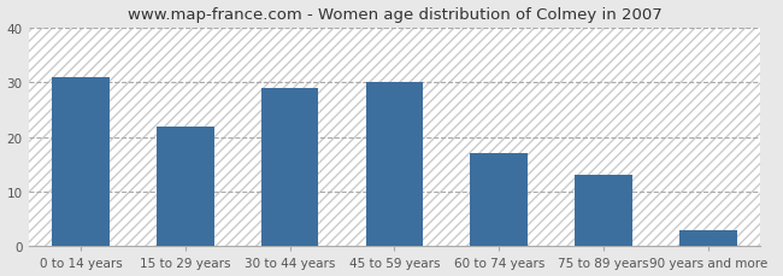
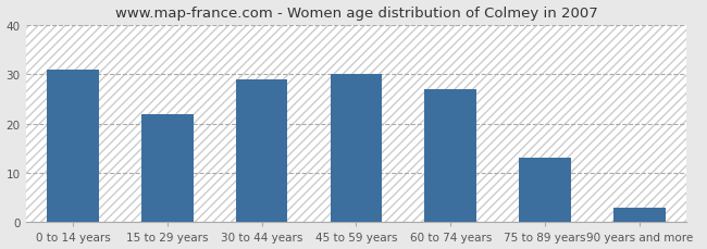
60 to 74 years: 17 -> 27
